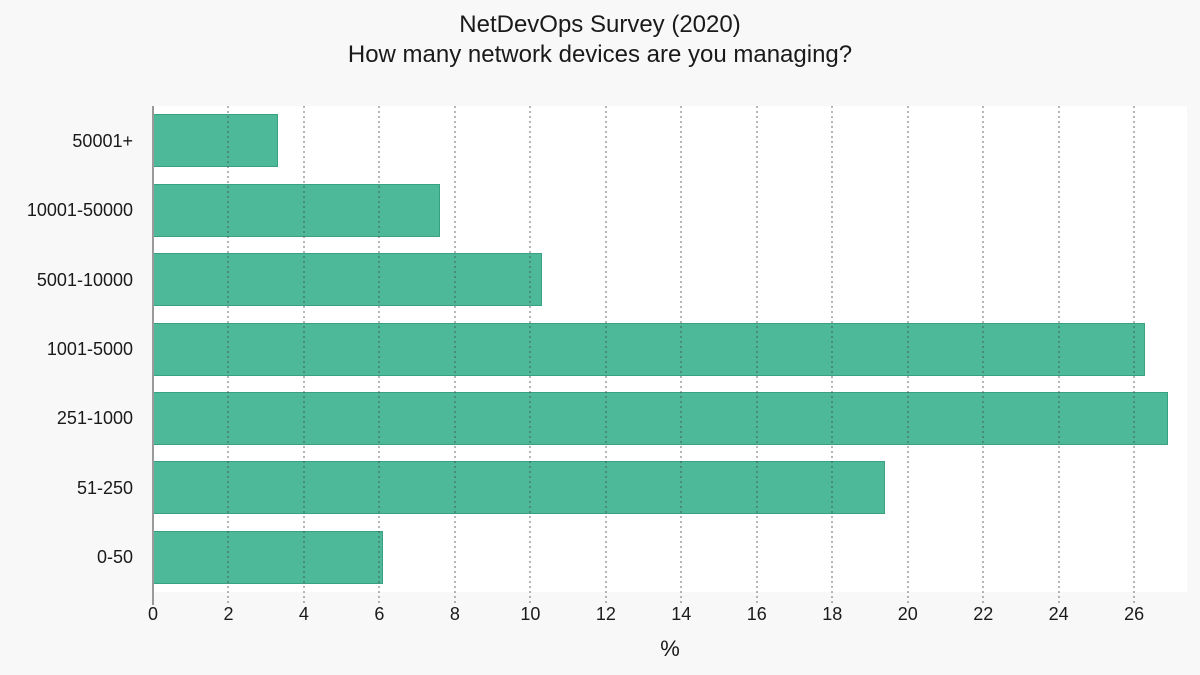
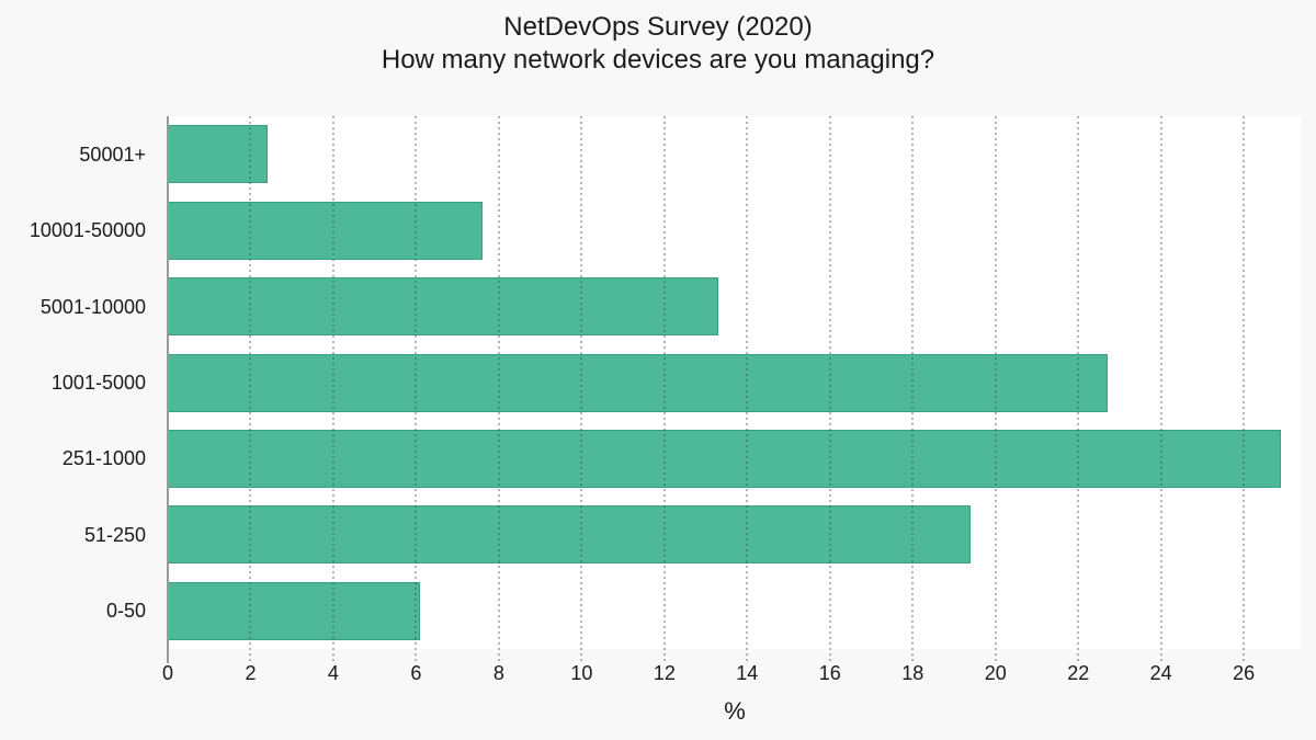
50001+: 3.3 -> 2.4
5001-10000: 10.3 -> 13.3
1001-5000: 26.3 -> 22.7
